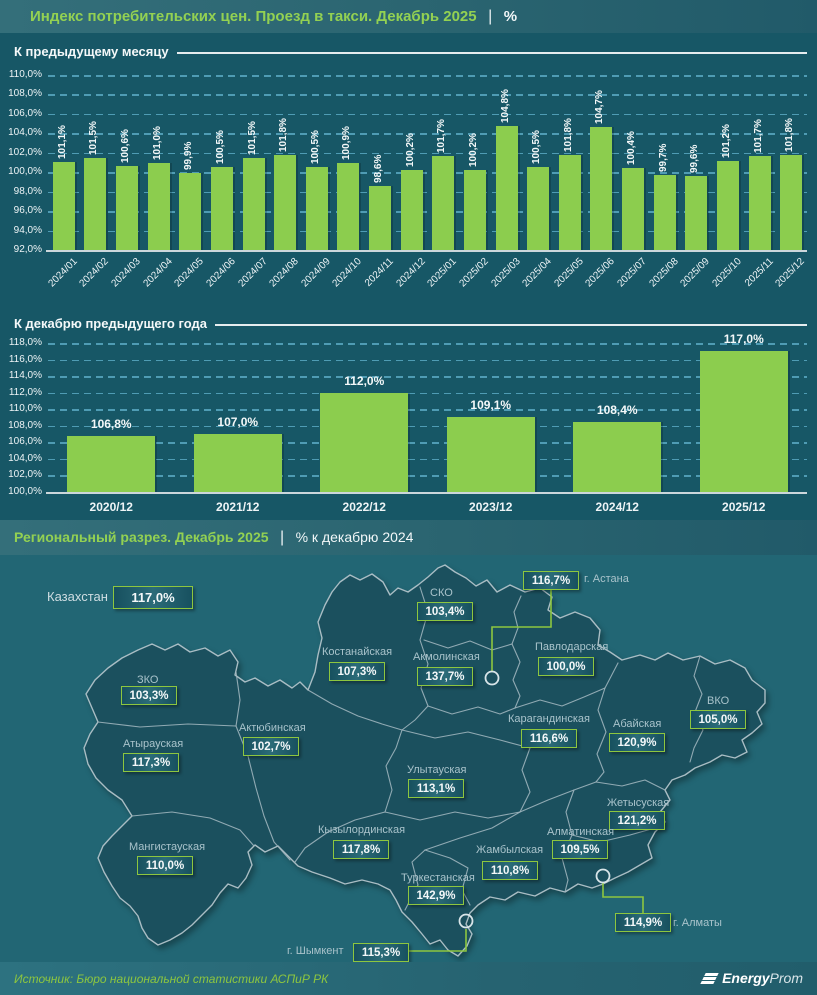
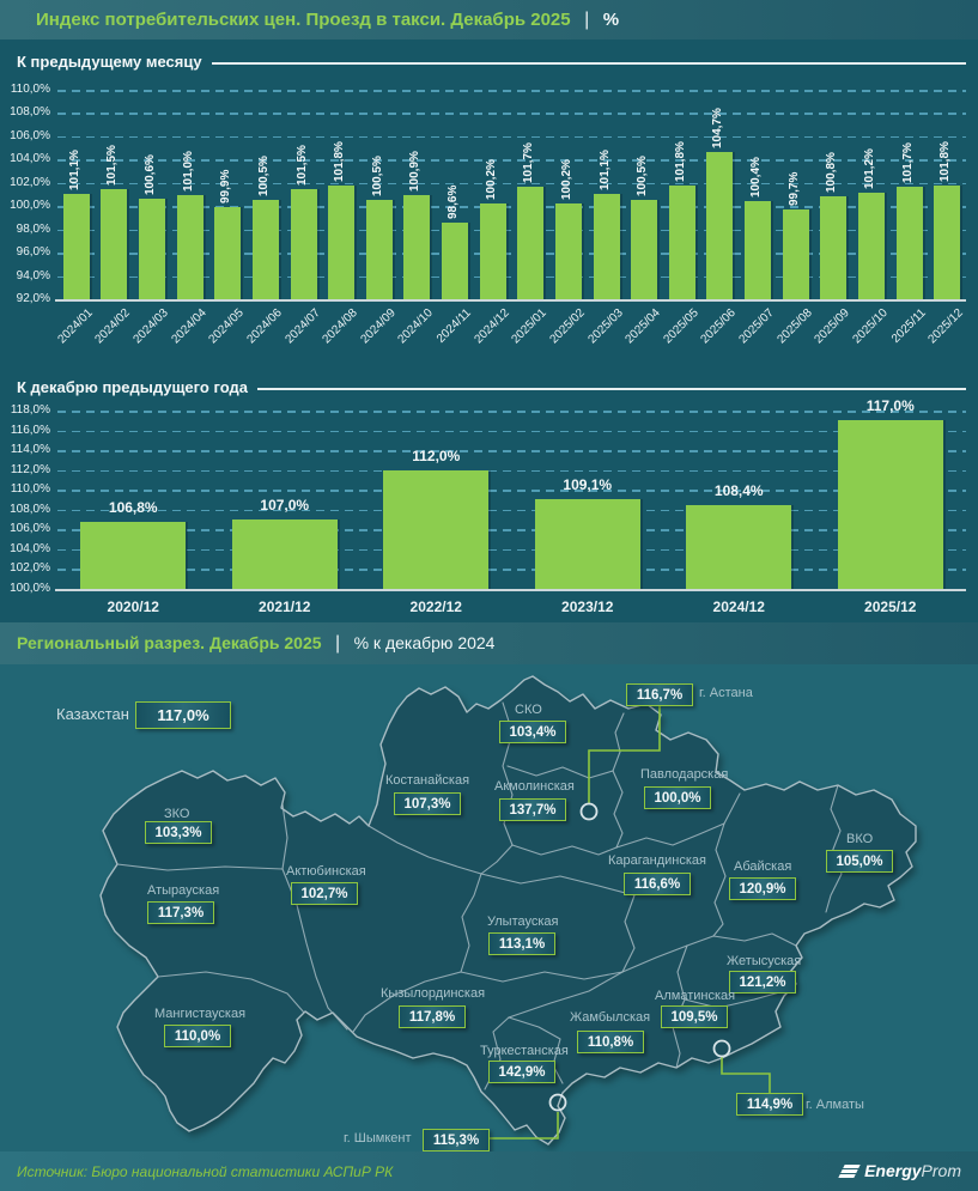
К предыдущему месяцу/2025/03: 104,8% -> 101,1%
К предыдущему месяцу/2025/09: 99,6% -> 100,8%
